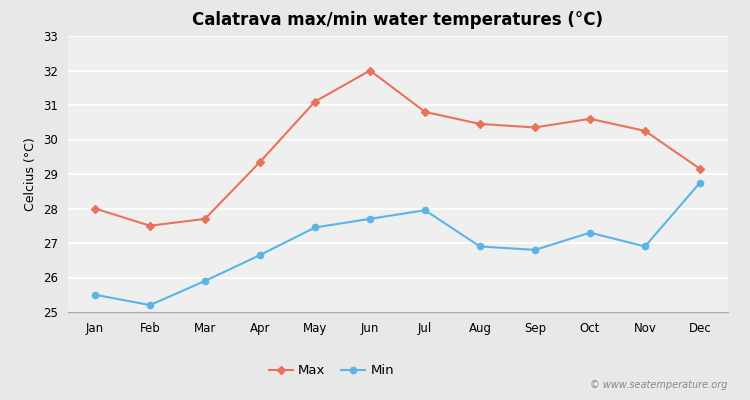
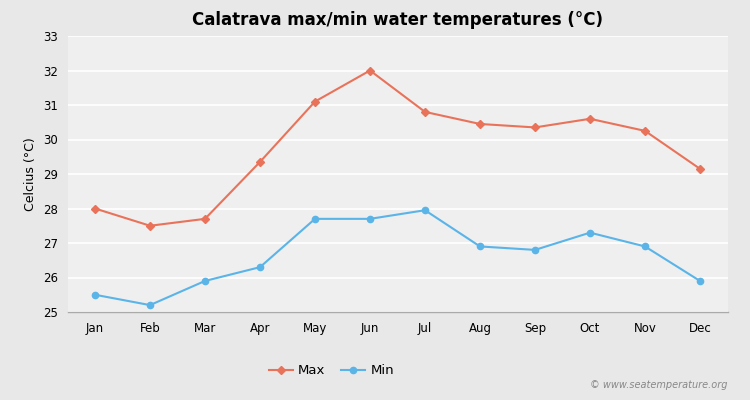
Min/Apr: 26.65 -> 26.30
Min/May: 27.45 -> 27.70
Min/Dec: 28.75 -> 25.90
